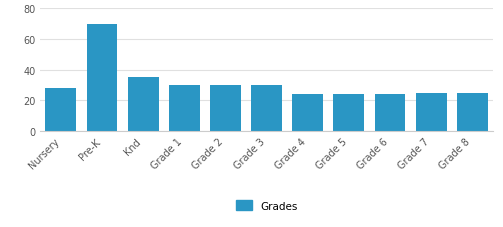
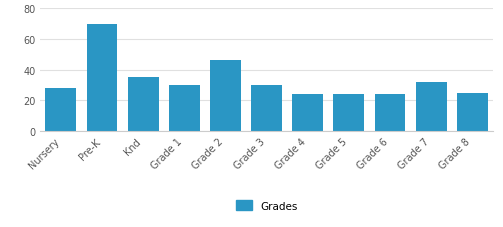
Grade 2: 30 -> 46
Grade 7: 25 -> 32
